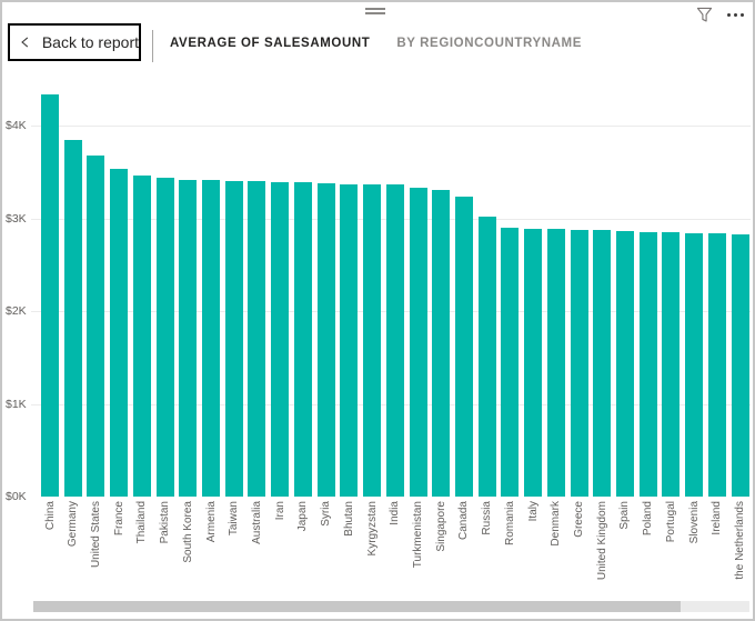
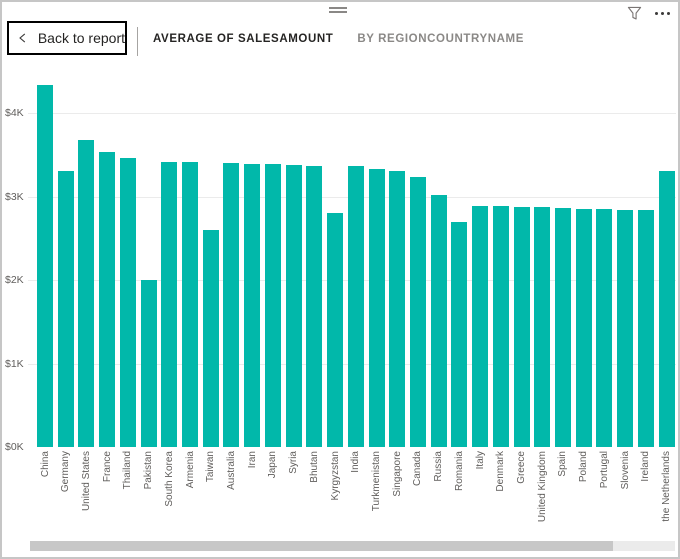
Germany: $3.8K -> $3.3K
Pakistan: $3.4K -> $2.0K
Taiwan: $3.4K -> $2.6K
Kyrgyzstan: $3.4K -> $2.8K
Romania: $2.9K -> $2.7K
the Netherlands: $2.8K -> $3.3K
